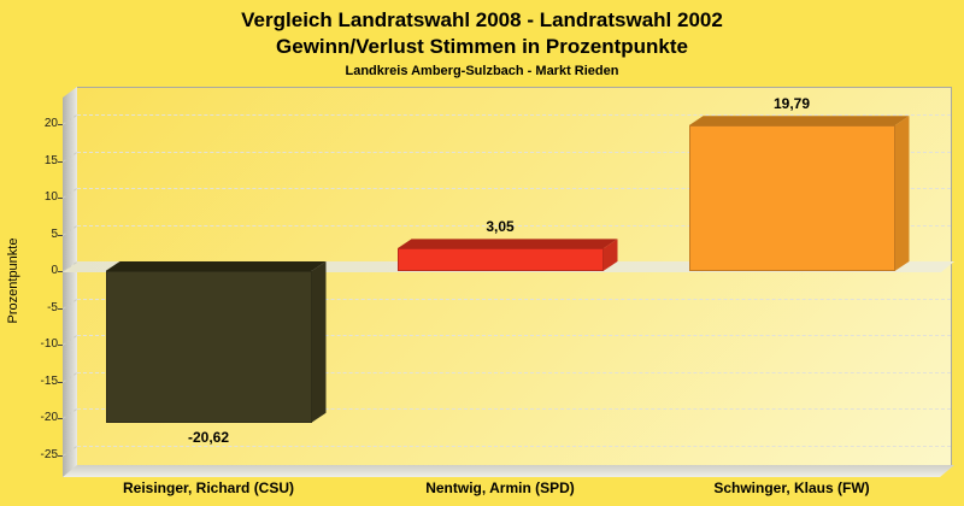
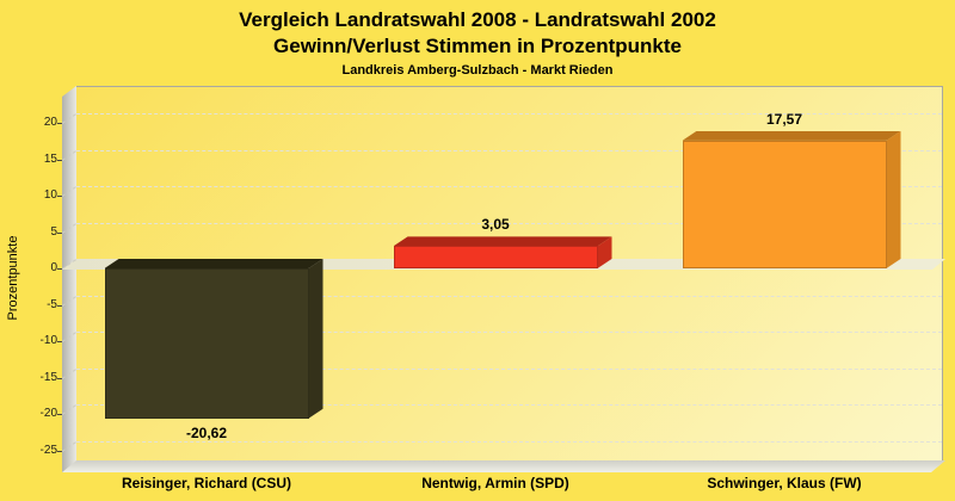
Schwinger, Klaus (FW): 19,79 -> 17,57
